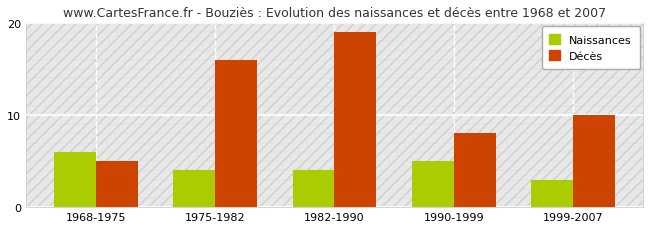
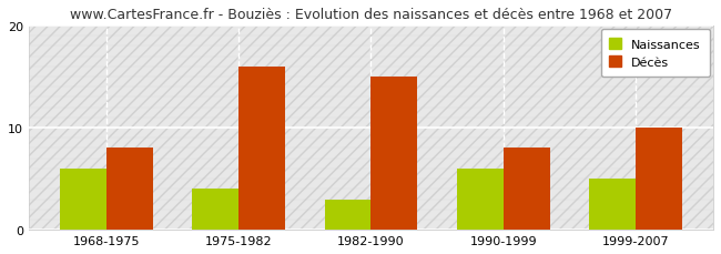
Décès/1968-1975: 5 -> 8
Naissances/1982-1990: 4 -> 3
Décès/1982-1990: 19 -> 15
Naissances/1990-1999: 5 -> 6
Naissances/1999-2007: 3 -> 5
